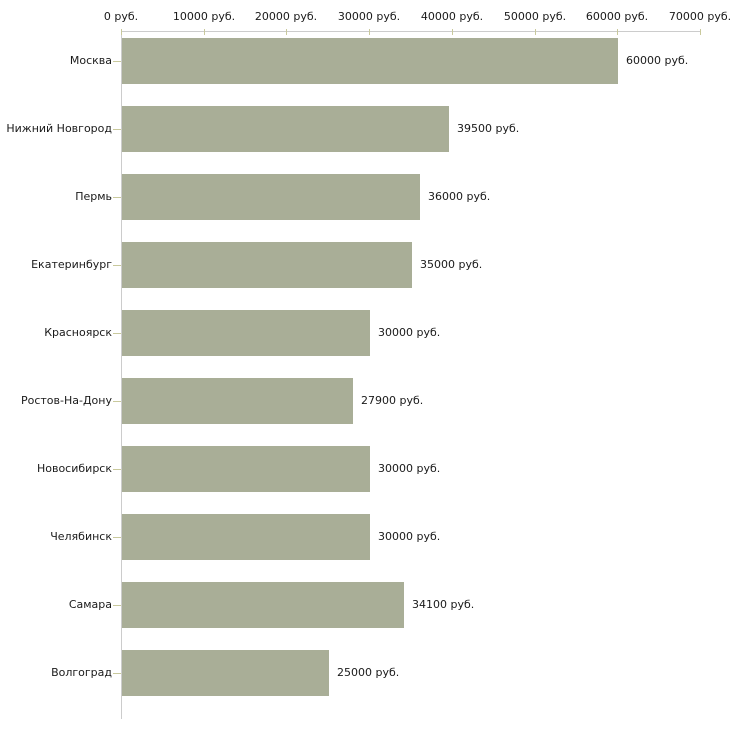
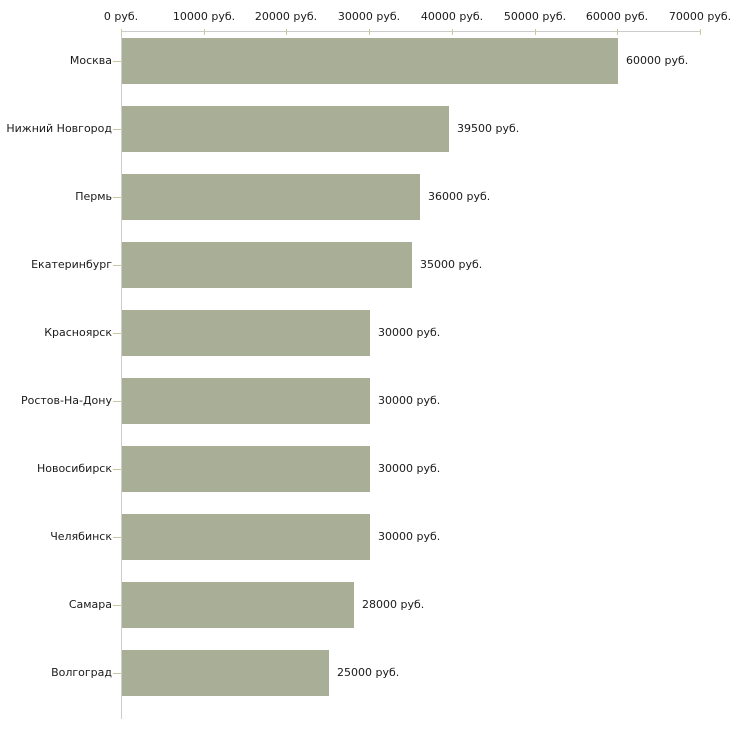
Ростов-На-Дону: 27900 -> 30000
Самара: 34100 -> 28000
